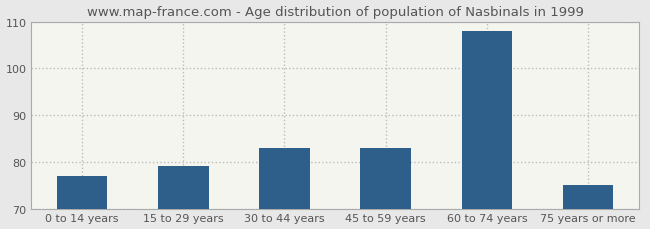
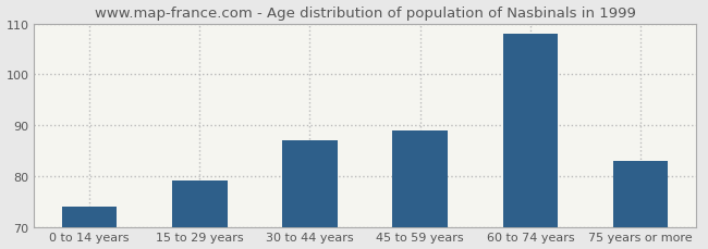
0 to 14 years: 77 -> 74
30 to 44 years: 83 -> 87
45 to 59 years: 83 -> 89
75 years or more: 75 -> 83
